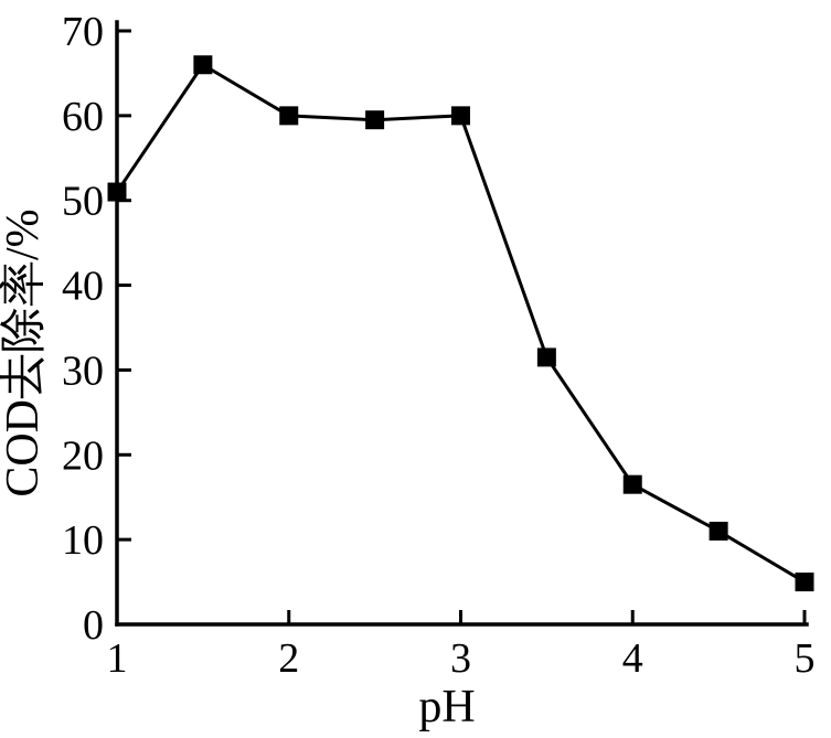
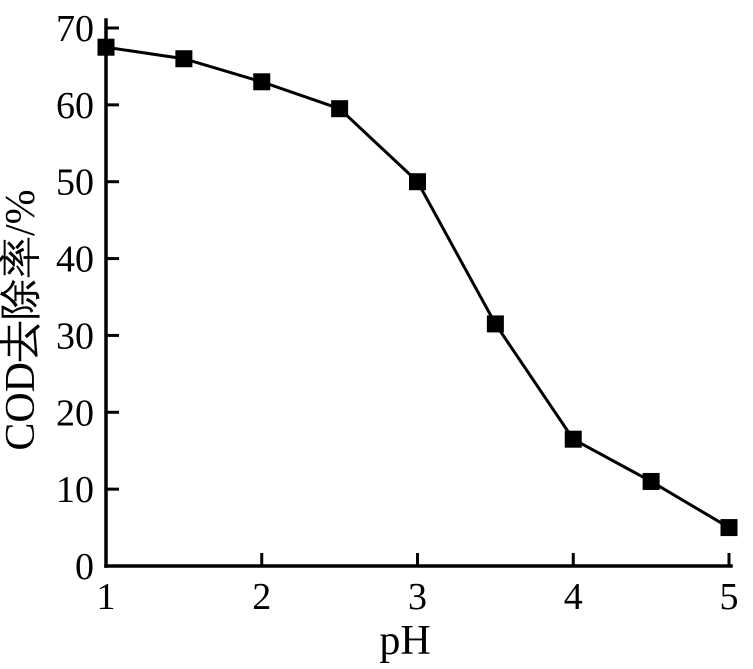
1: 51 -> 68
2: 60 -> 63
3: 60 -> 50
